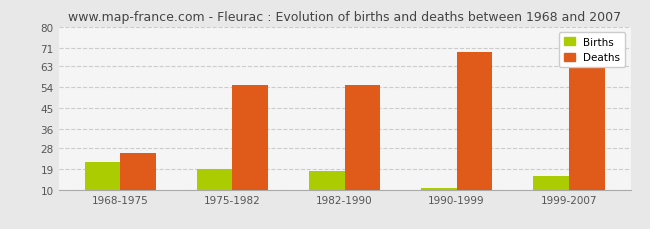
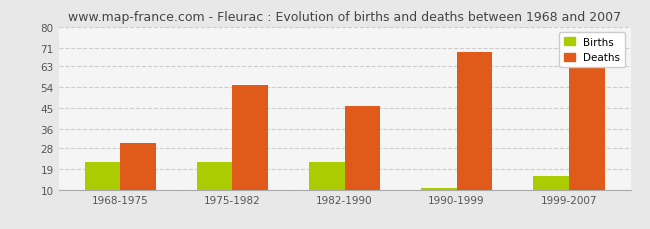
Deaths/1968-1975: 26 -> 30
Births/1975-1982: 19 -> 22
Births/1982-1990: 18 -> 22
Deaths/1982-1990: 55 -> 46
